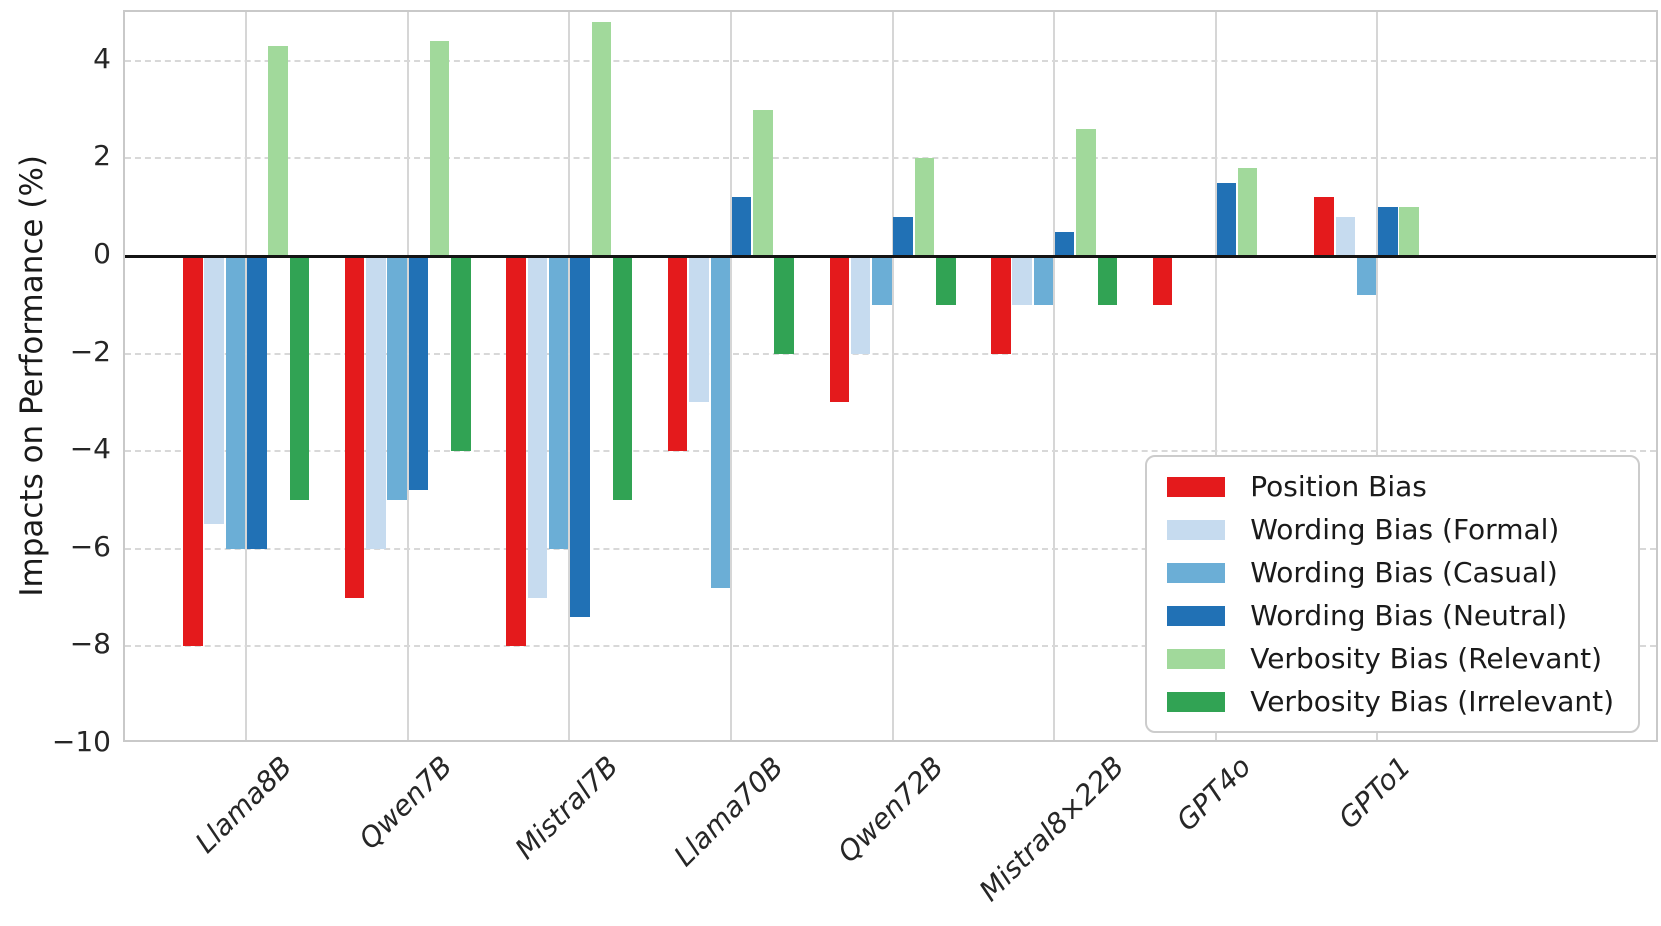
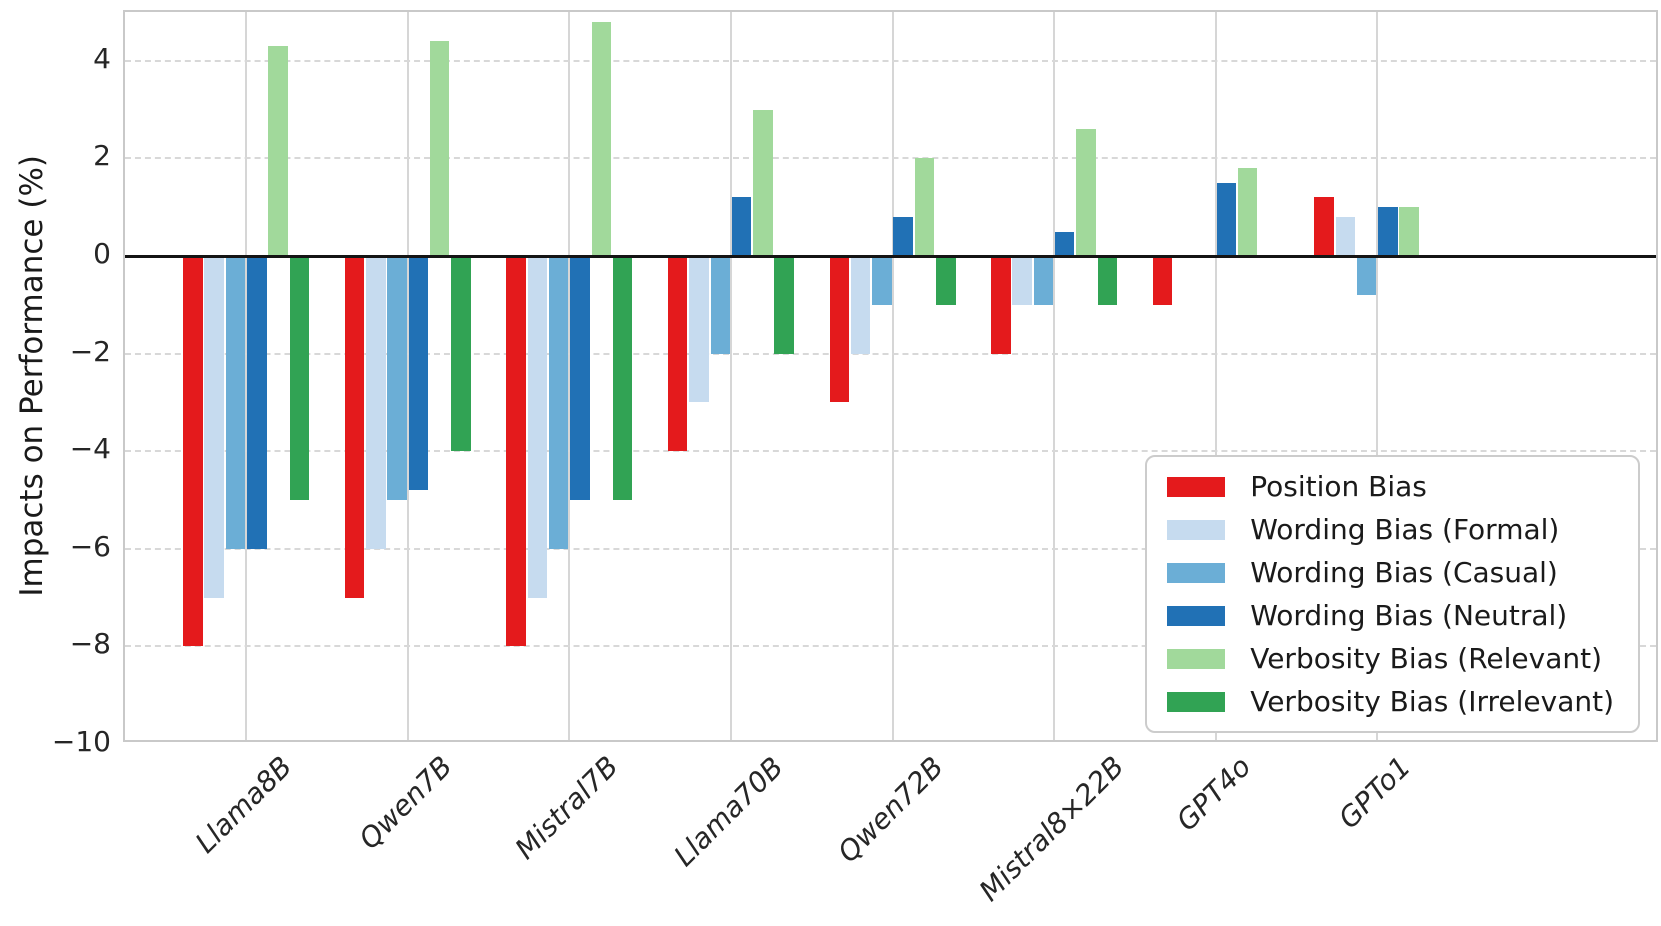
Wording Bias (Formal)/Llama8B: -5.5 -> -7.0
Wording Bias (Neutral)/Mistral7B: -7.4 -> -5.0
Wording Bias (Casual)/Llama70B: -6.8 -> -2.0
